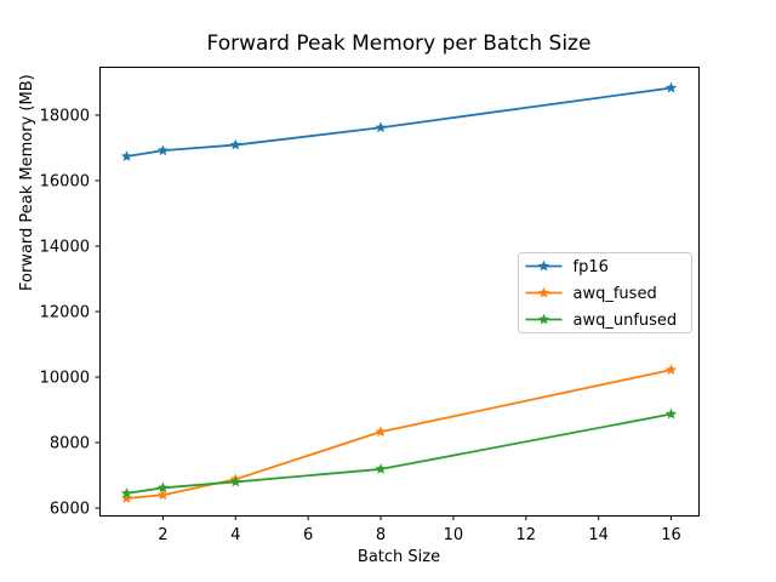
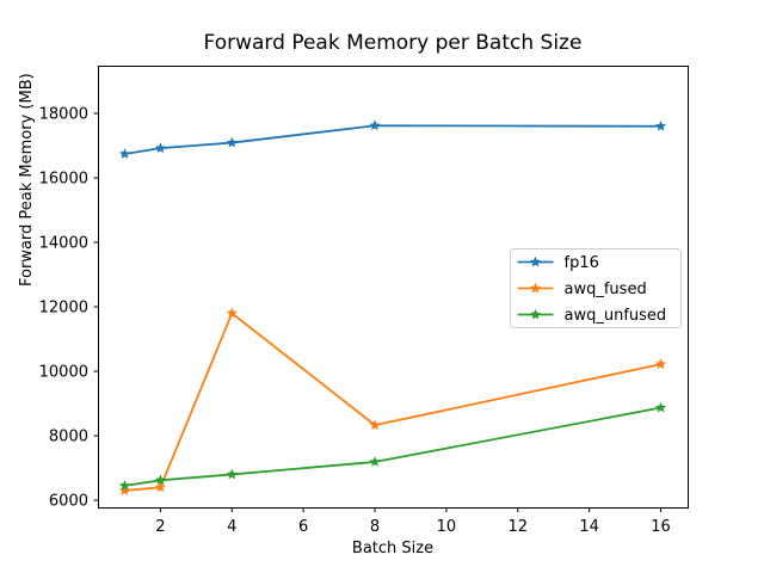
awq_fused/4: 6900 -> 11800
fp16/16: 18800 -> 17600
